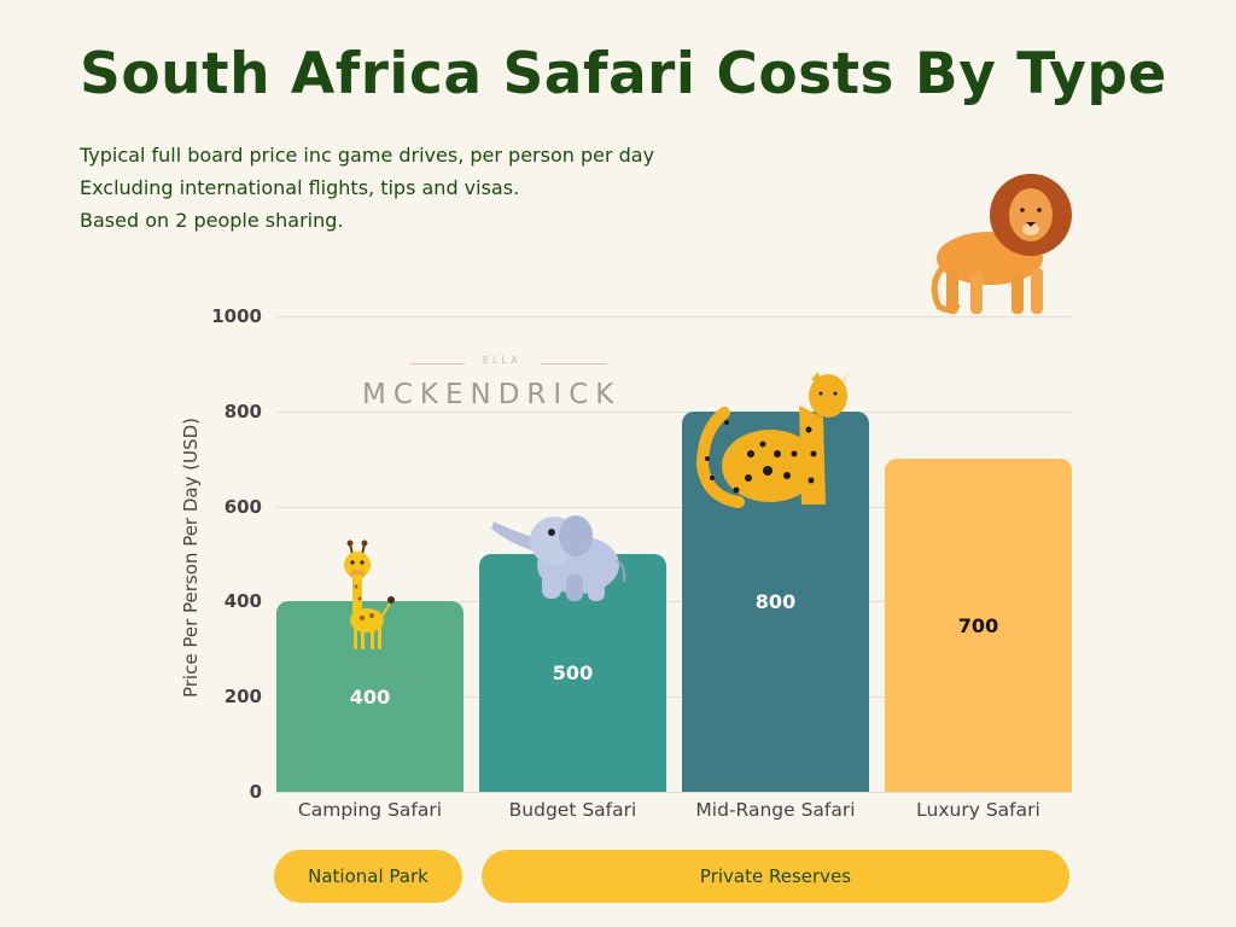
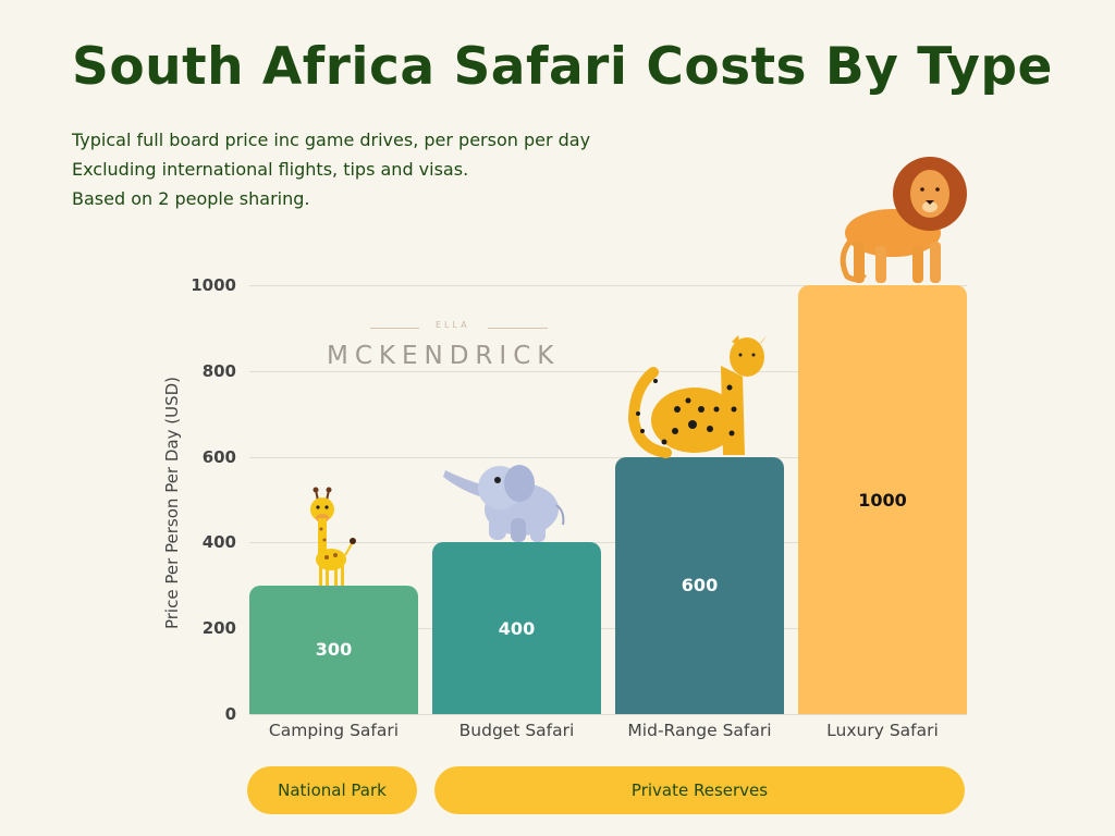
Camping Safari: 400 -> 300
Budget Safari: 500 -> 400
Mid-Range Safari: 800 -> 600
Luxury Safari: 700 -> 1000
